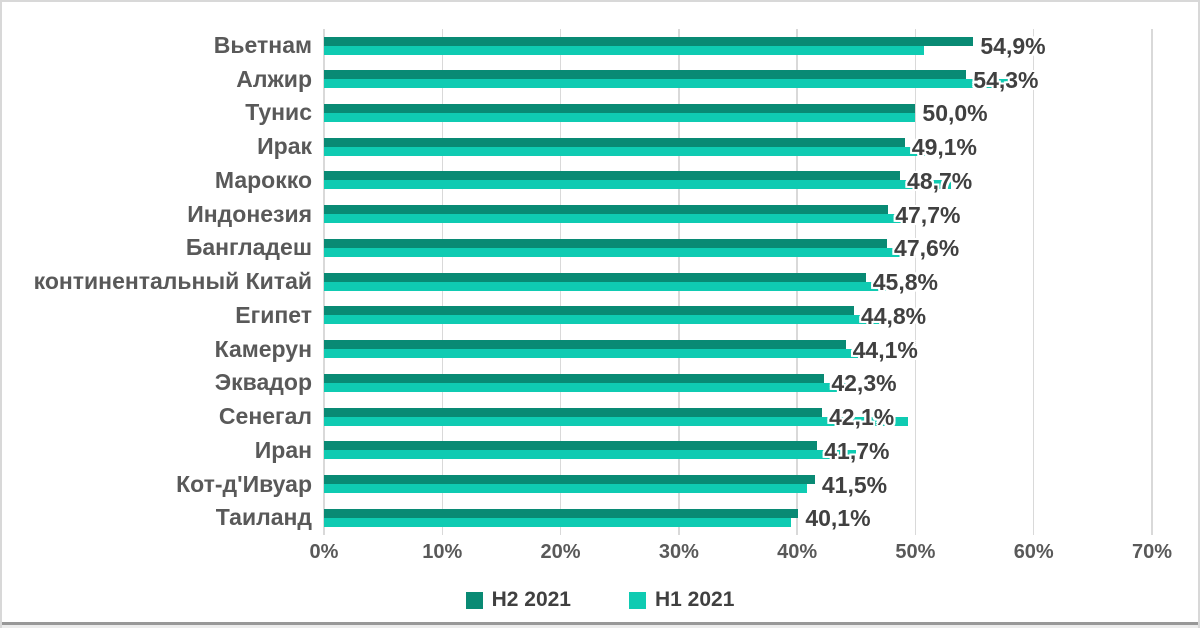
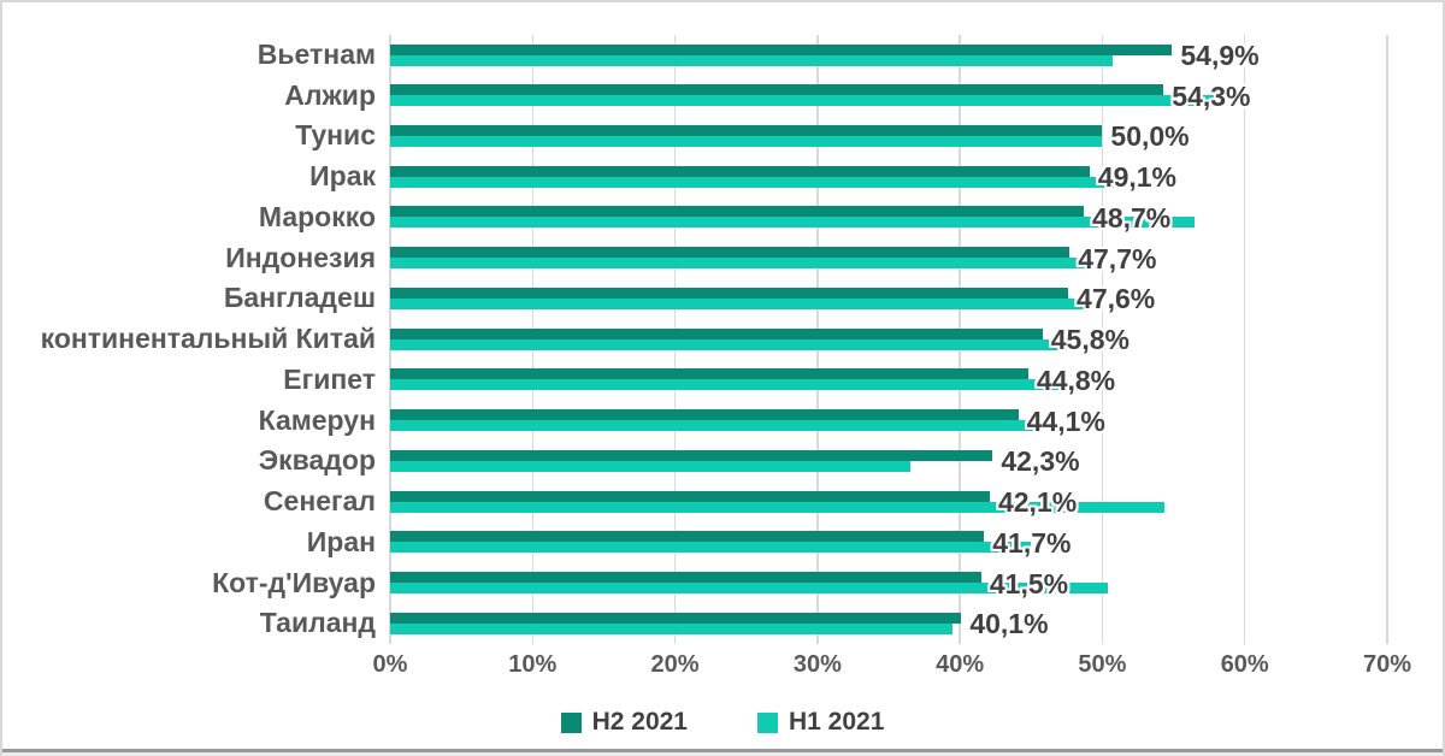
H1 2021/Марокко: 53.0% -> 56.5%
H1 2021/Эквадор: 44.5% -> 36.5%
H1 2021/Сенегал: 49.4% -> 54.4%
H1 2021/Кот-д'Ивуар: 40.8% -> 50.4%
